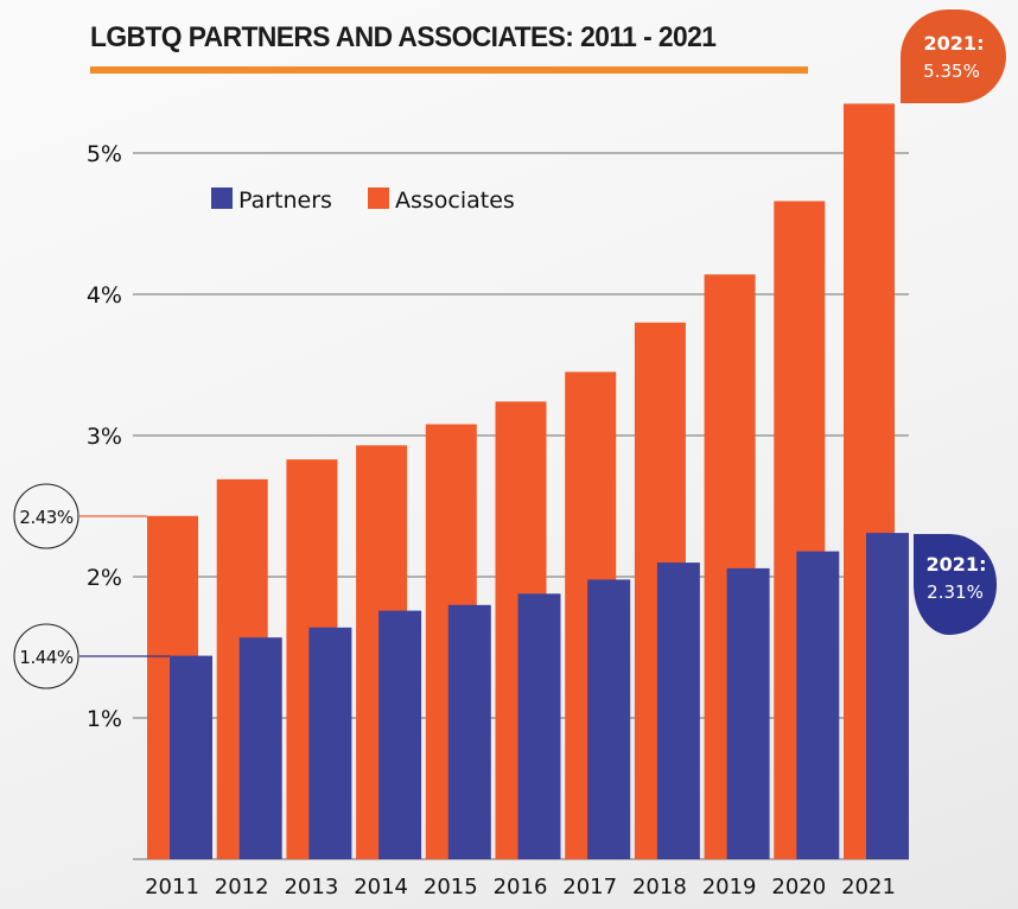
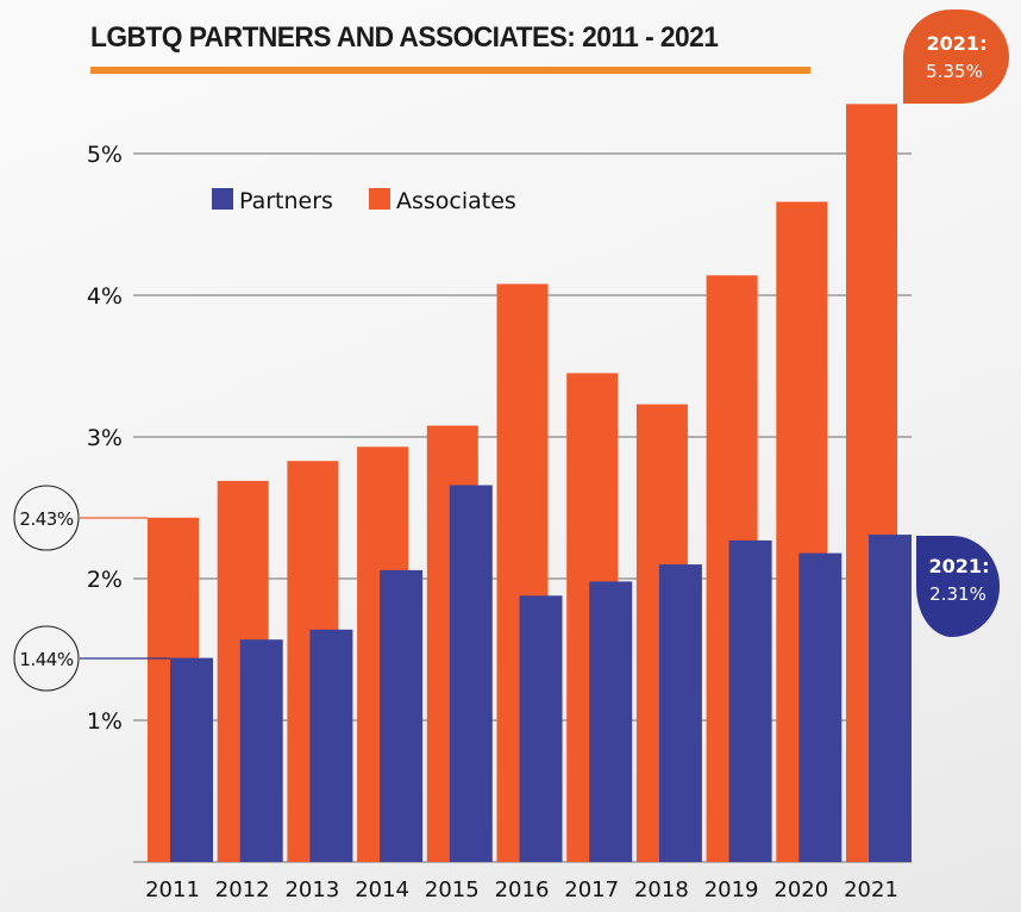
Partners/2014: 1.76% -> 2.06%
Partners/2015: 1.80% -> 2.66%
Associates/2016: 3.24% -> 4.08%
Associates/2018: 3.80% -> 3.23%
Partners/2019: 2.06% -> 2.27%
